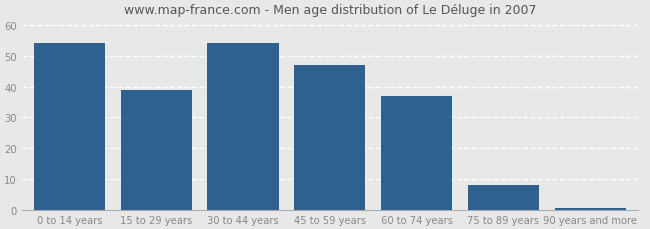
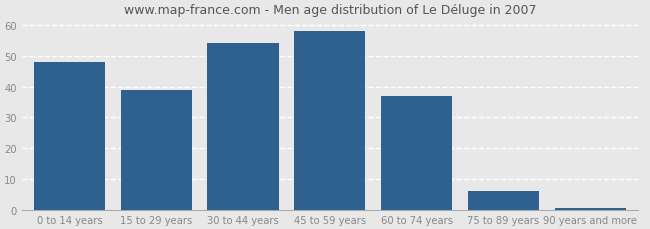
0 to 14 years: 54.0 -> 48.0
45 to 59 years: 47.0 -> 58.0
75 to 89 years: 8.0 -> 6.0
